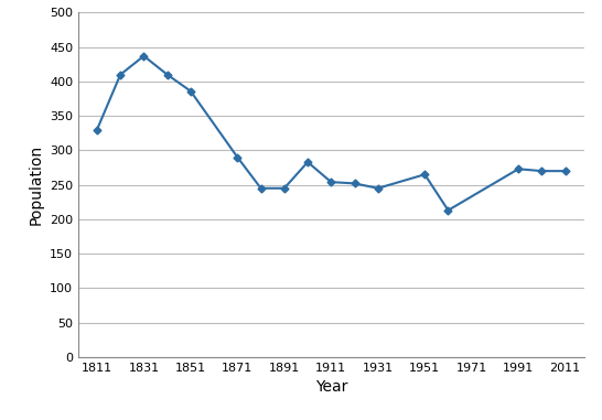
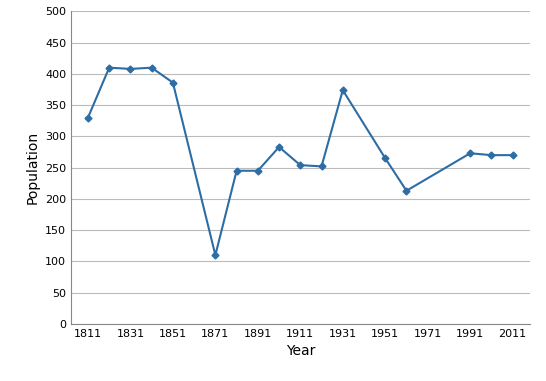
1831: 437 -> 408
1871: 290 -> 110
1931: 245 -> 374
